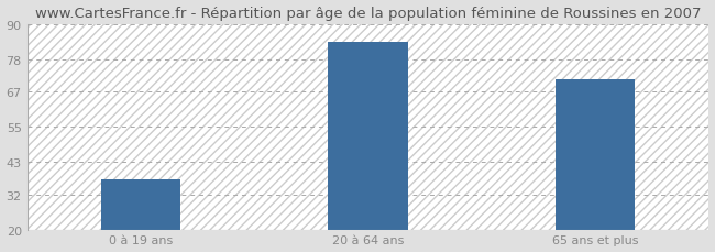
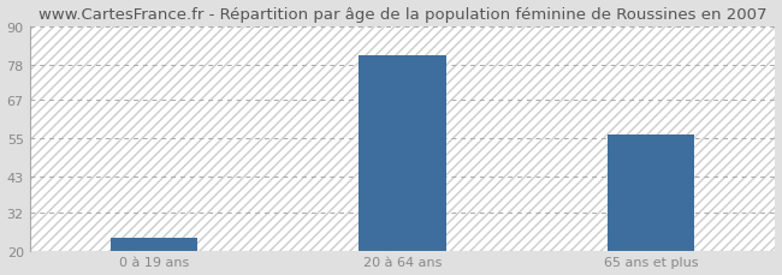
0 à 19 ans: 37 -> 24
20 à 64 ans: 84 -> 81
65 ans et plus: 71 -> 56
